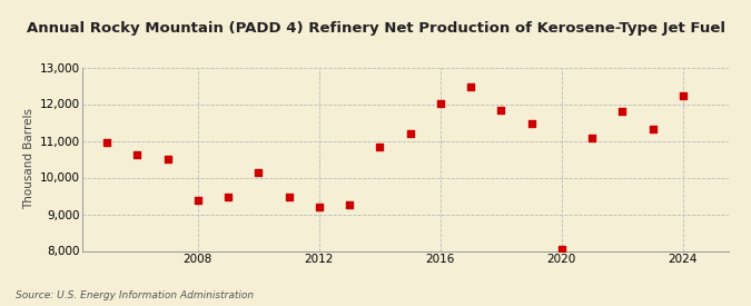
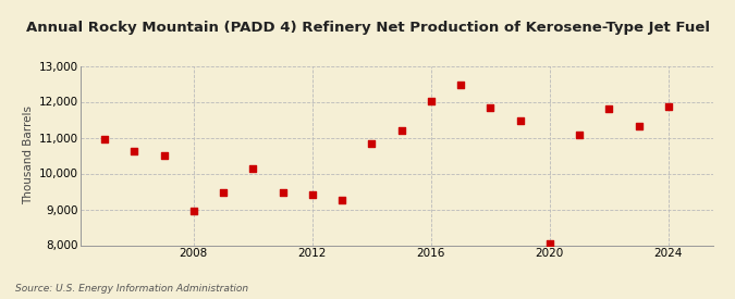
2008: 9,380 -> 8,950
2012: 9,200 -> 9,400
2024: 12,230 -> 11,850
